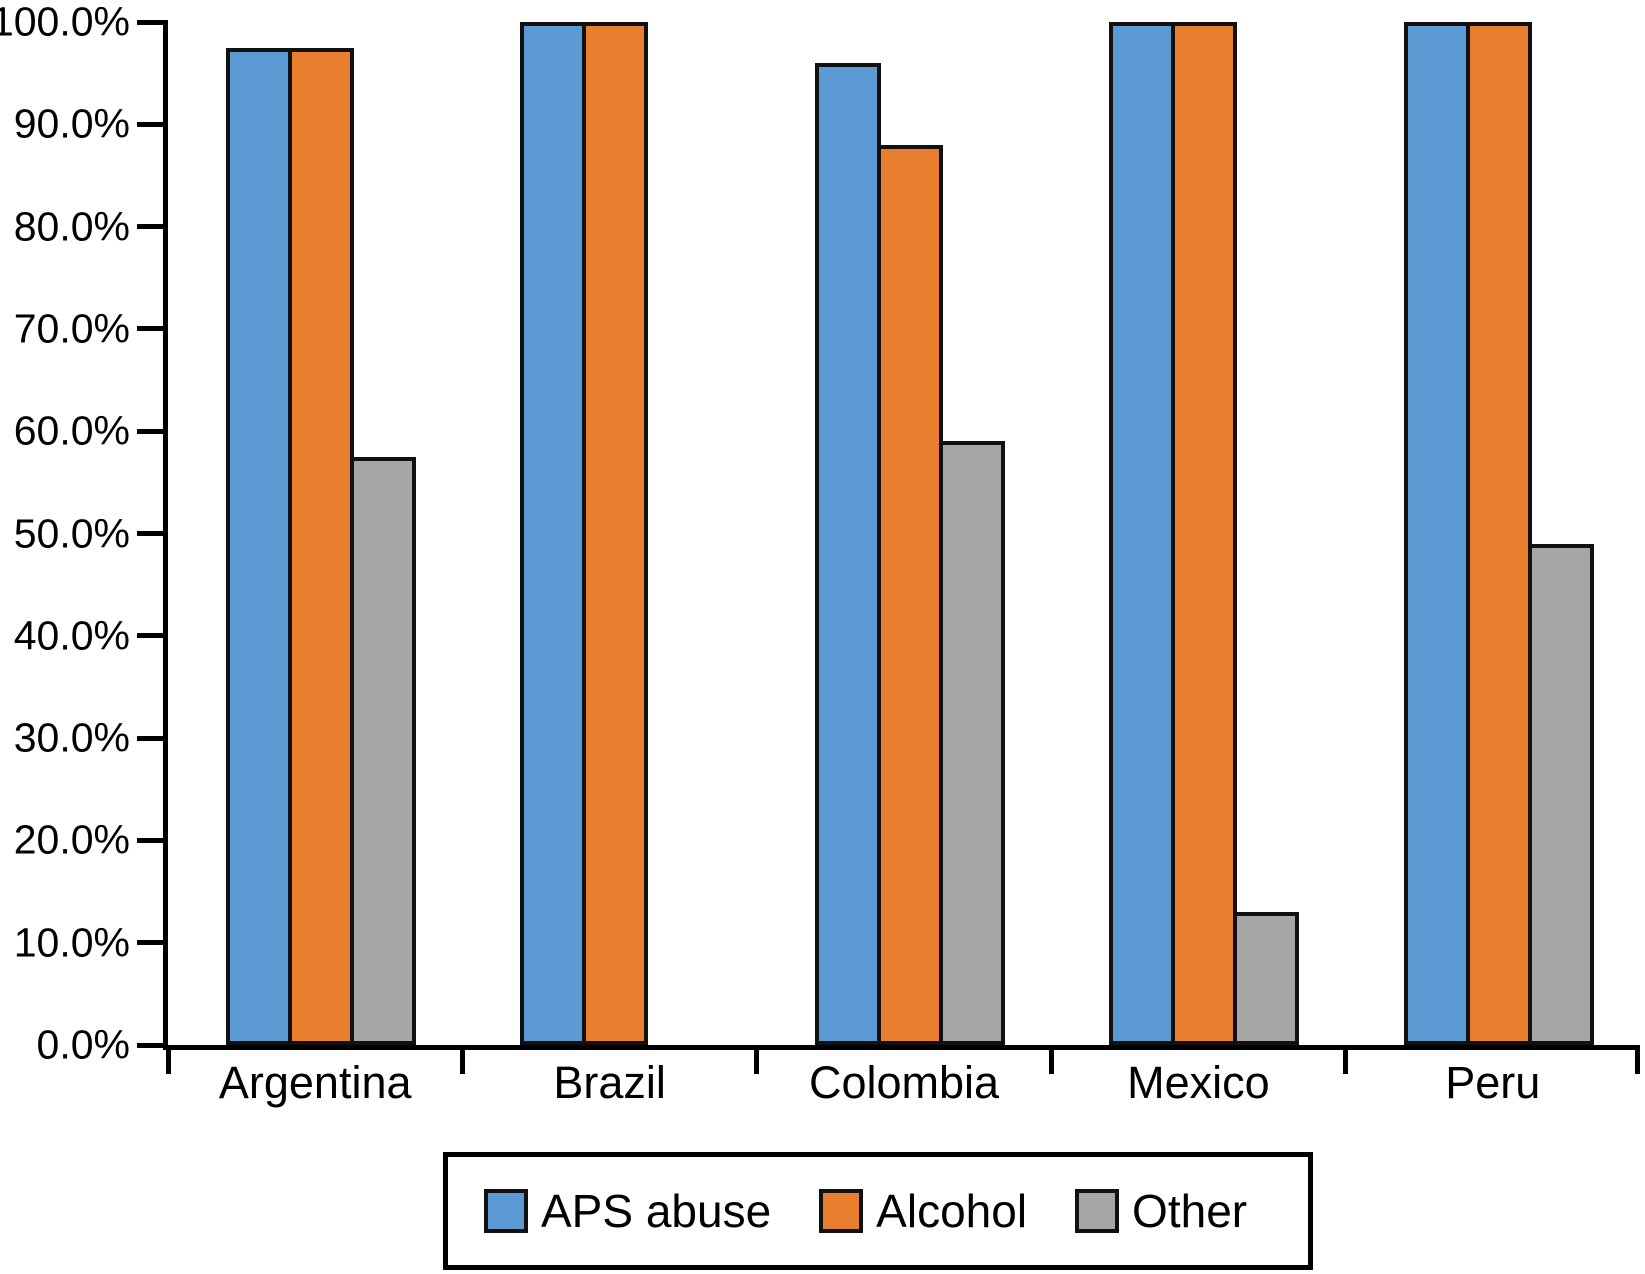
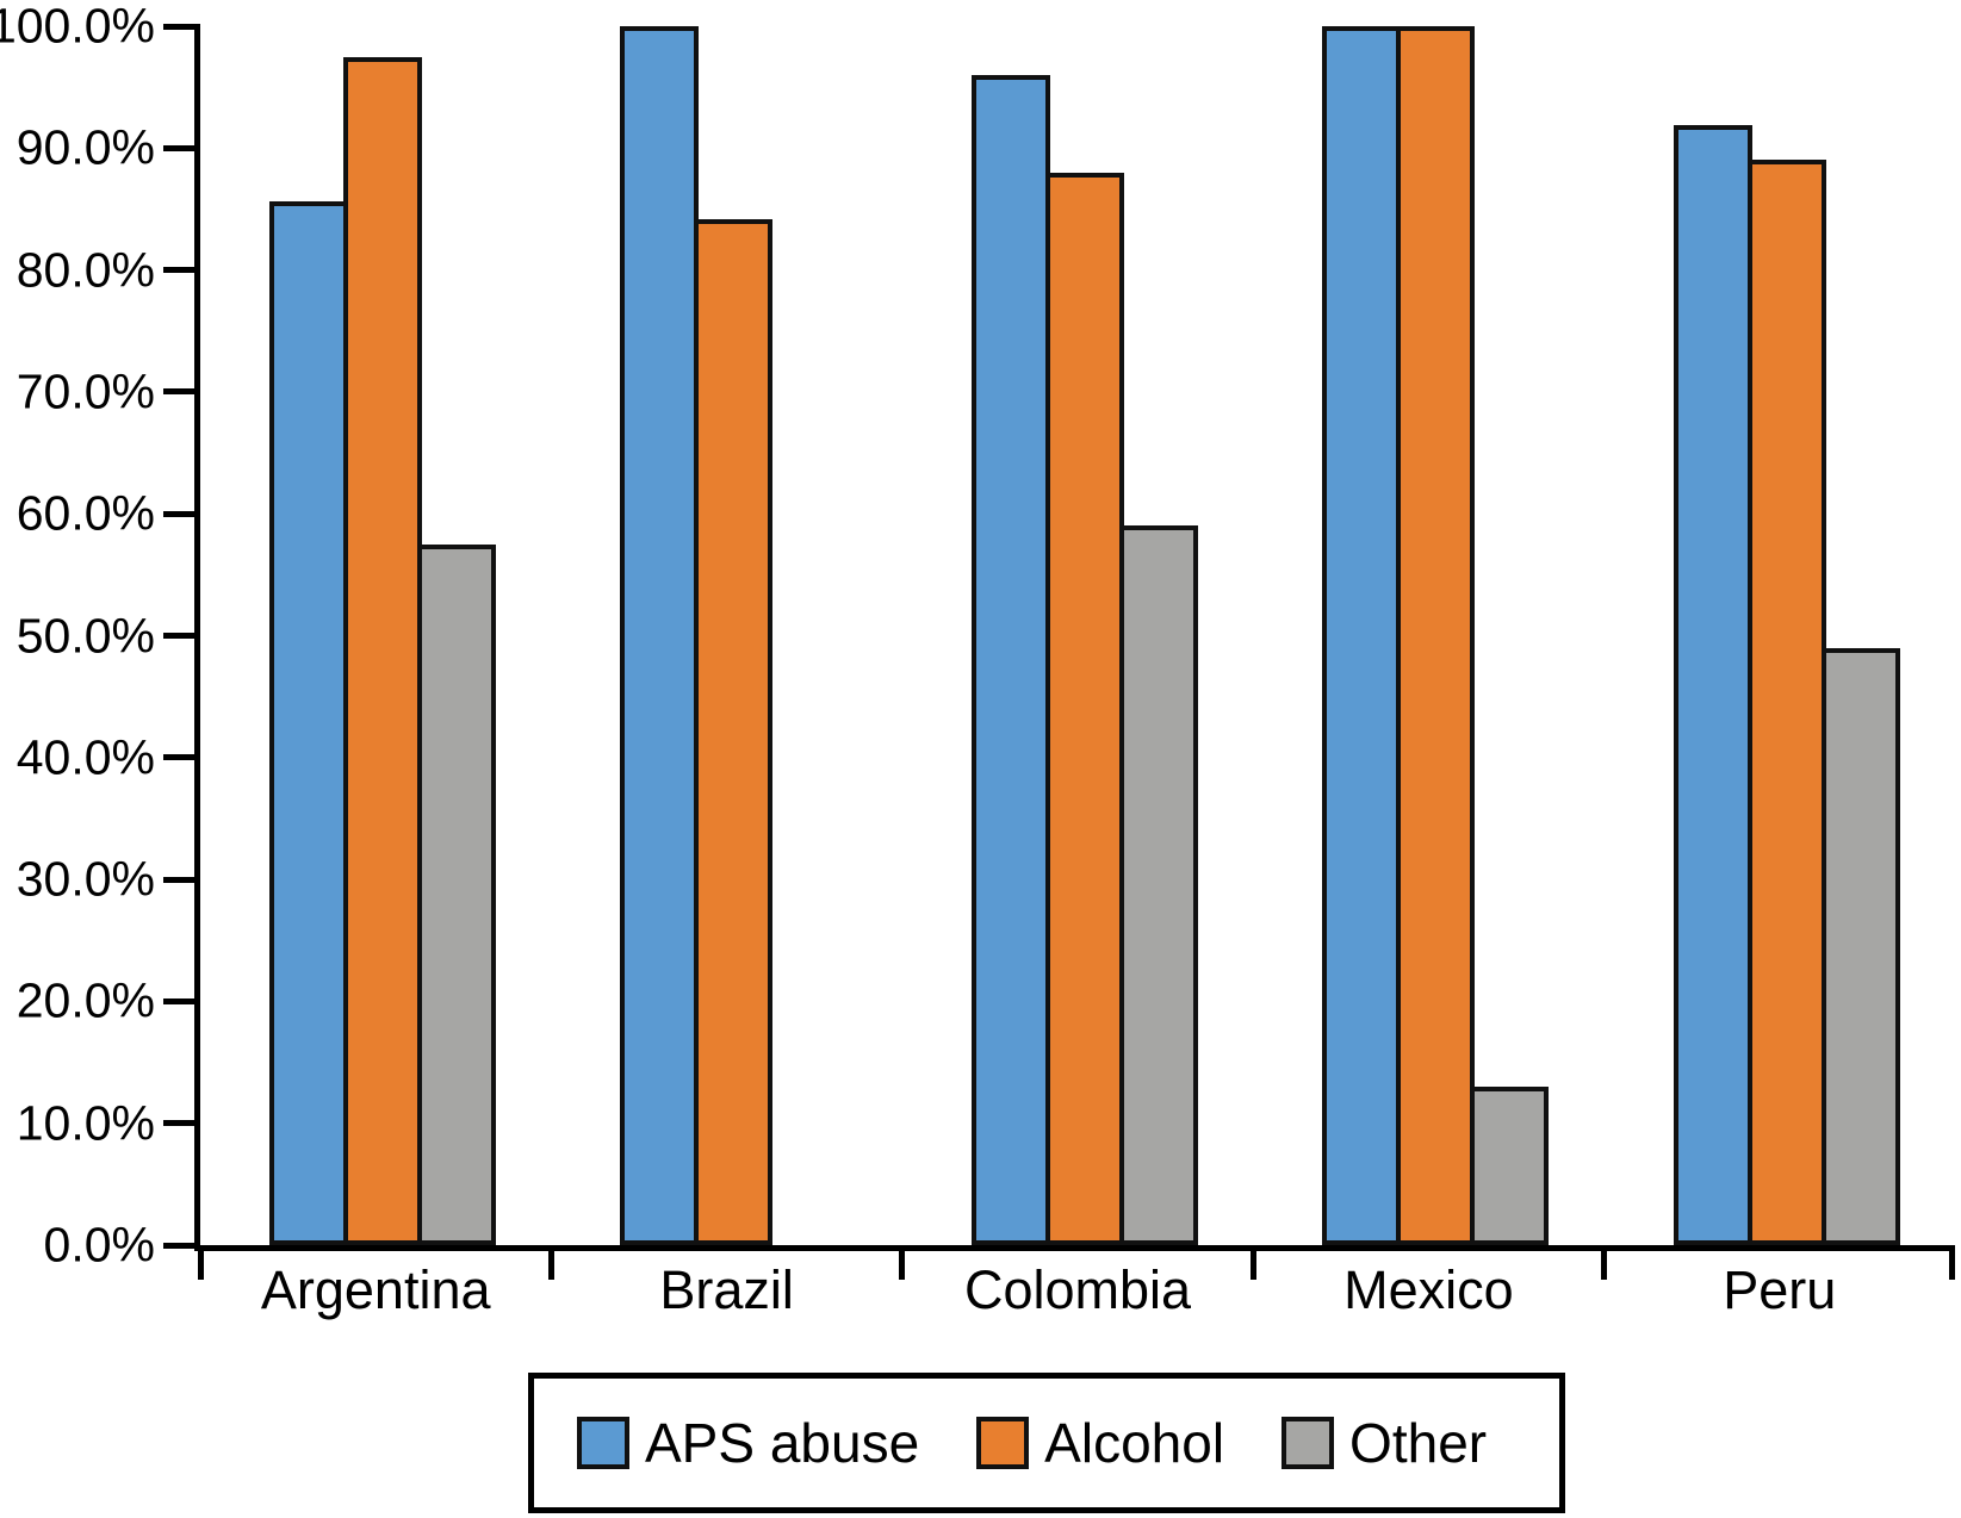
APS abuse/Argentina: 97.5% -> 85.6%
Alcohol/Brazil: 100.0% -> 84.2%
APS abuse/Peru: 100.0% -> 91.9%
Alcohol/Peru: 100.0% -> 89.1%
